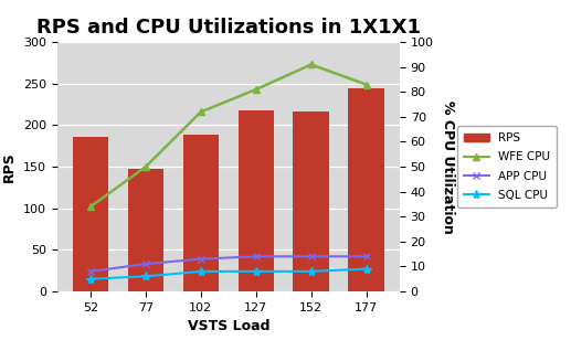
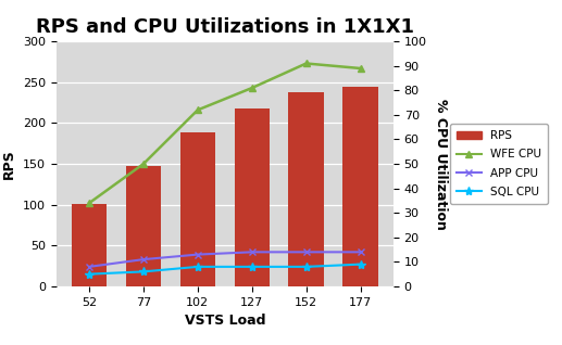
RPS/52: 186 -> 101
RPS/152: 216 -> 238
WFE CPU/177: 83 -> 89
